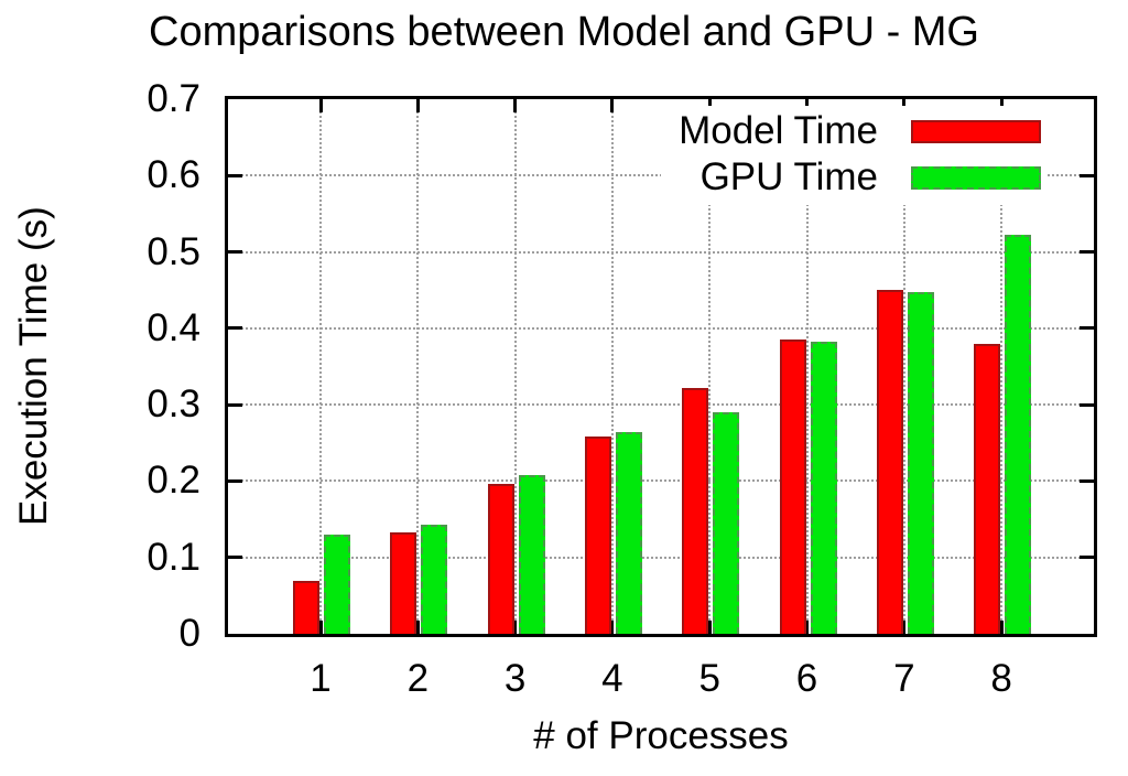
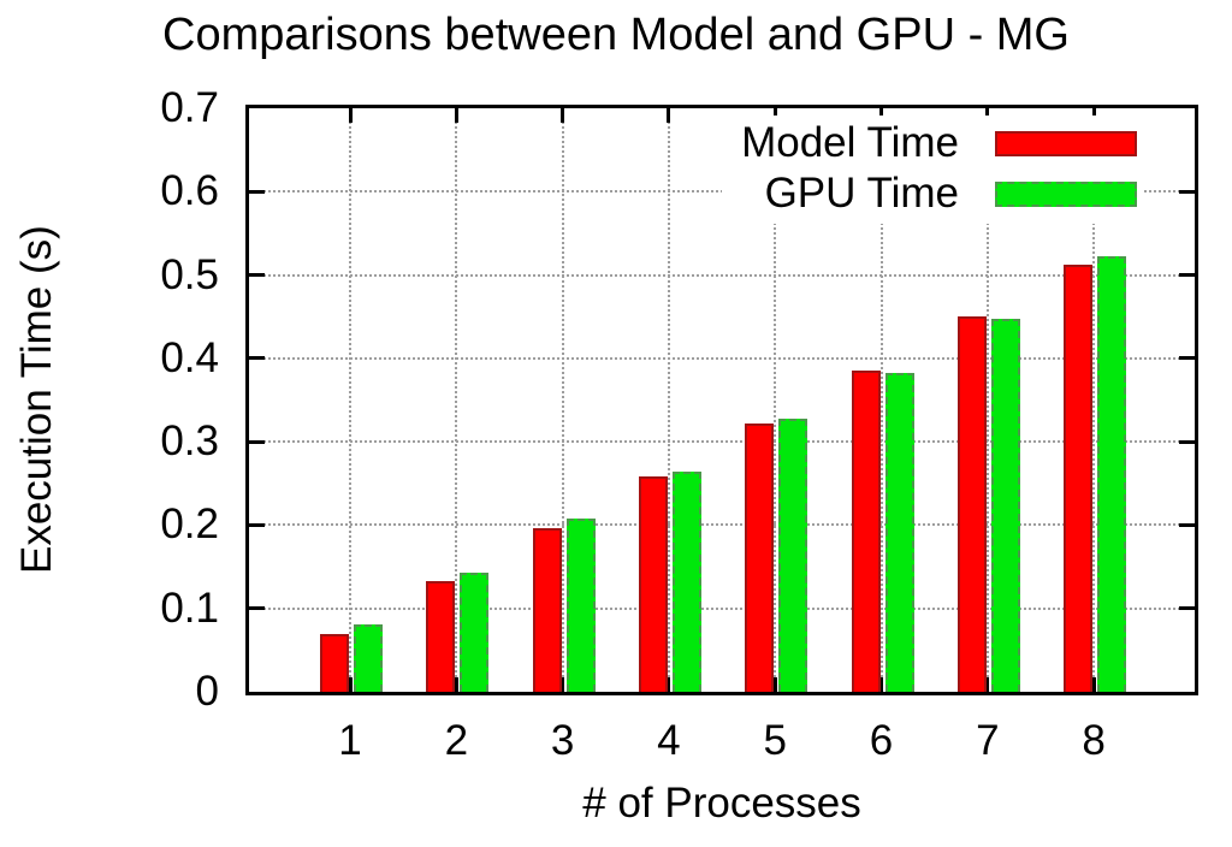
GPU Time/1: 0.13 -> 0.08
GPU Time/5: 0.29 -> 0.33
Model Time/8: 0.38 -> 0.51
